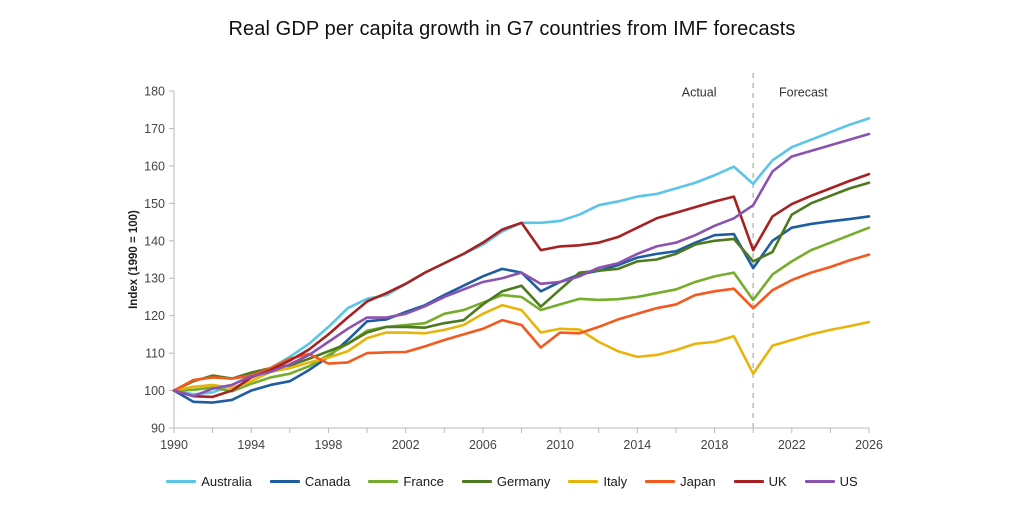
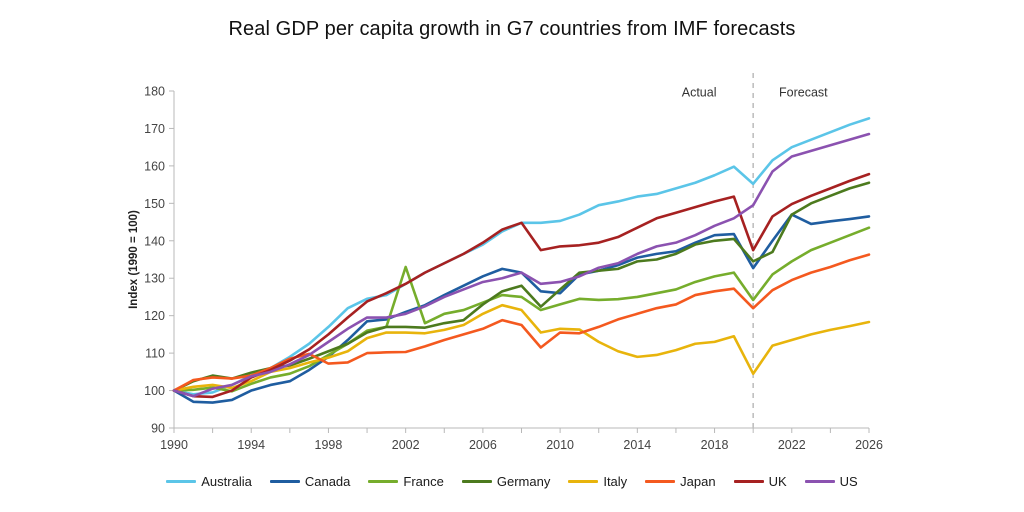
France/2002: 118 -> 133
Canada/2010: 129 -> 126
Canada/2022: 144 -> 147
